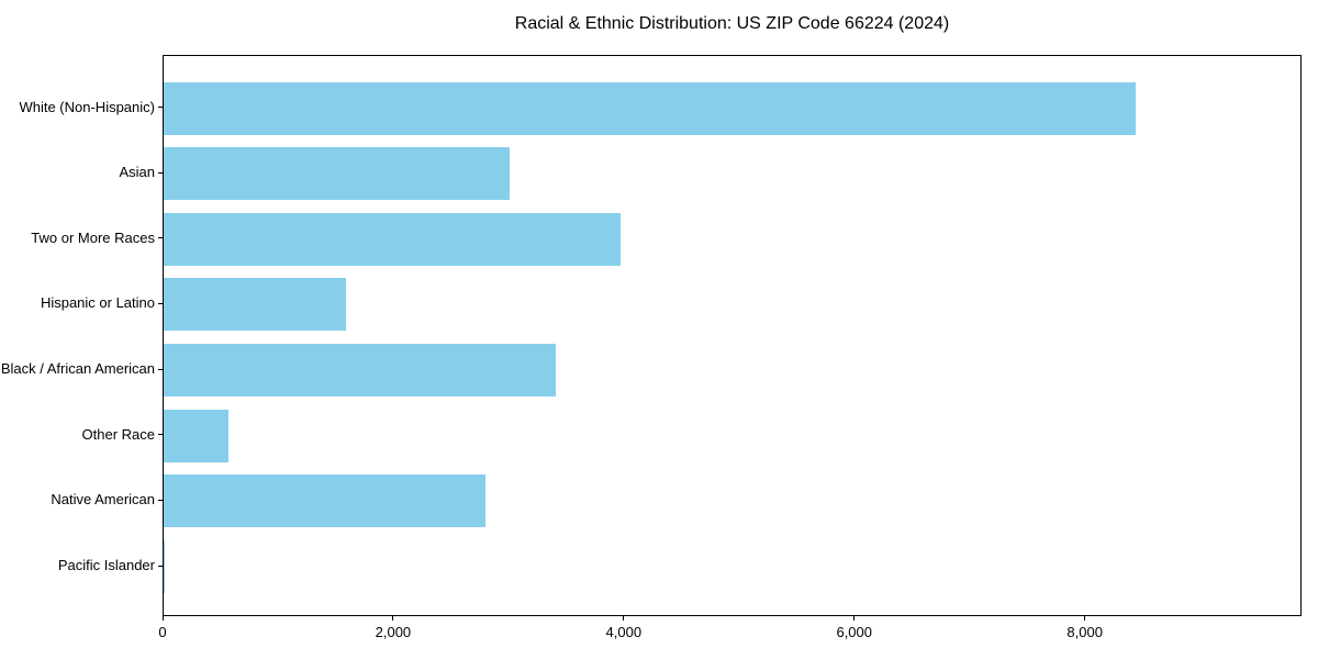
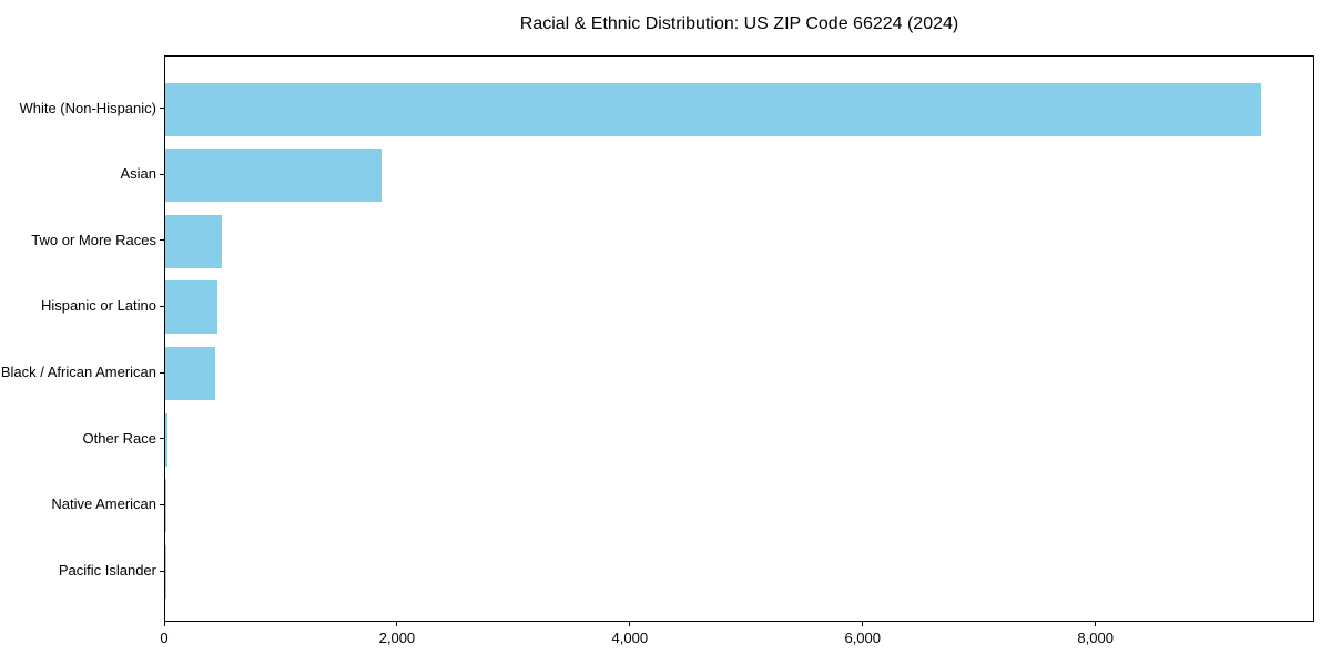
White (Non-Hispanic): 8430 -> 9410
Asian: 3000 -> 1860
Two or More Races: 3960 -> 490
Hispanic or Latino: 1580 -> 450
Black / African American: 3400 -> 430
Other Race: 560 -> 20
Native American: 2790 -> 10
